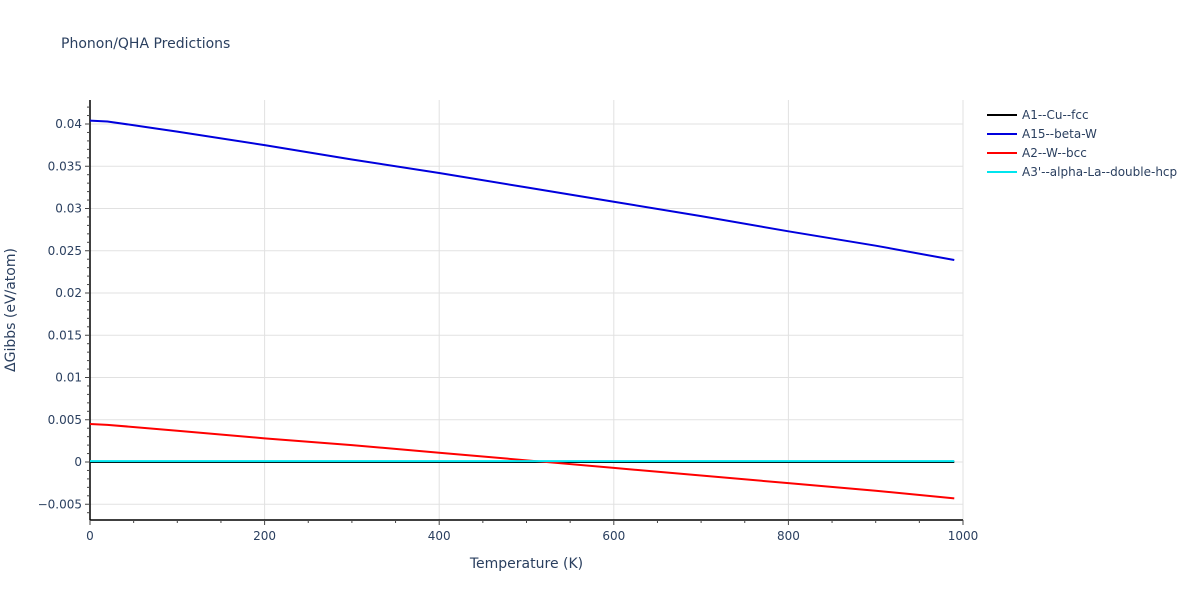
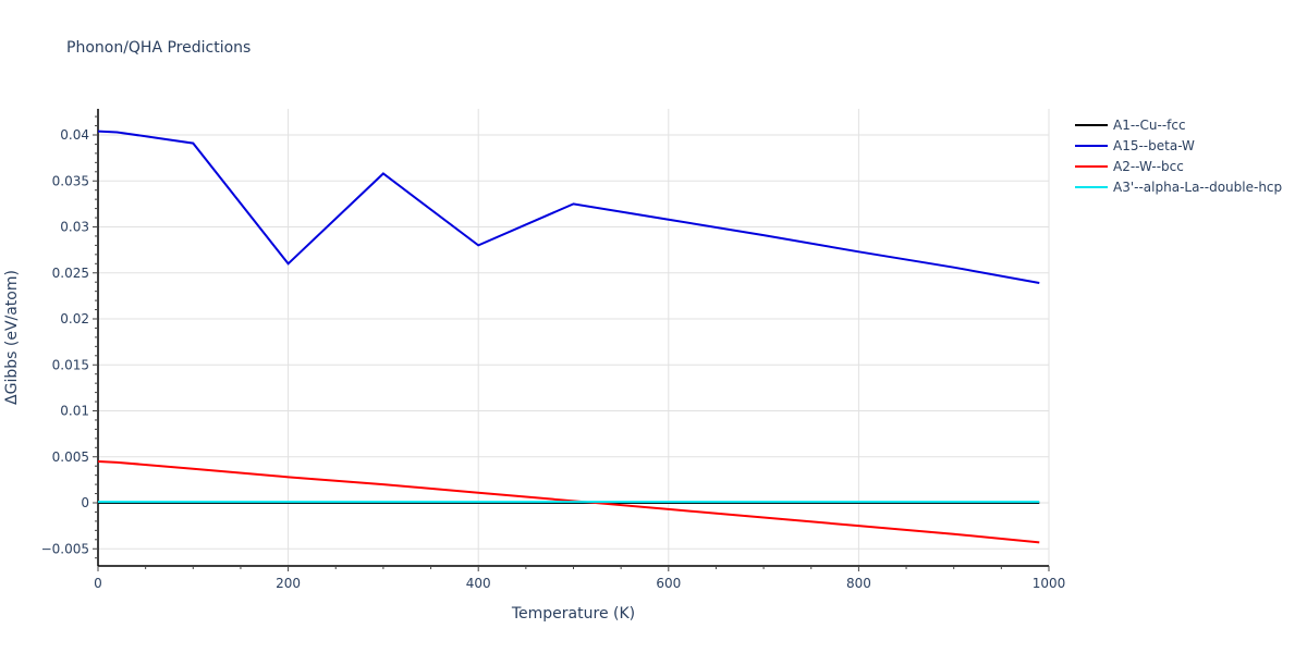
A15--beta-W/200: 0.037 -> 0.026
A15--beta-W/400: 0.034 -> 0.028
